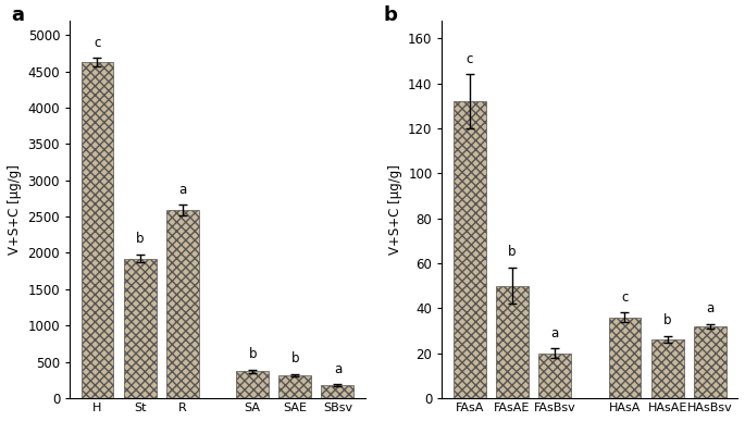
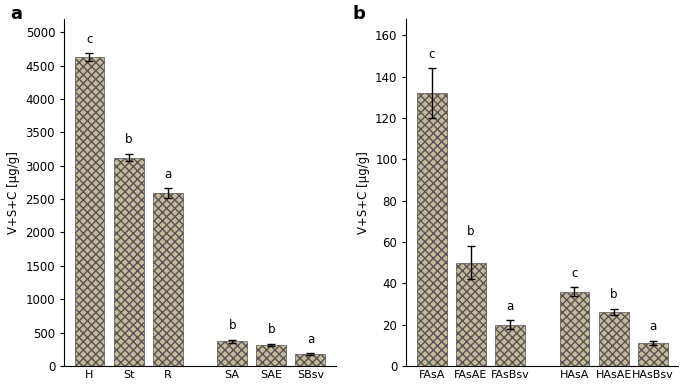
St: 1920 -> 3120
HAsBsv: 32 -> 11
